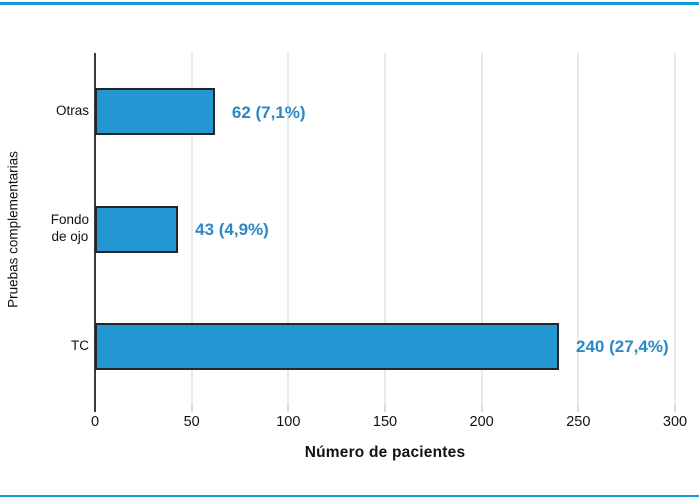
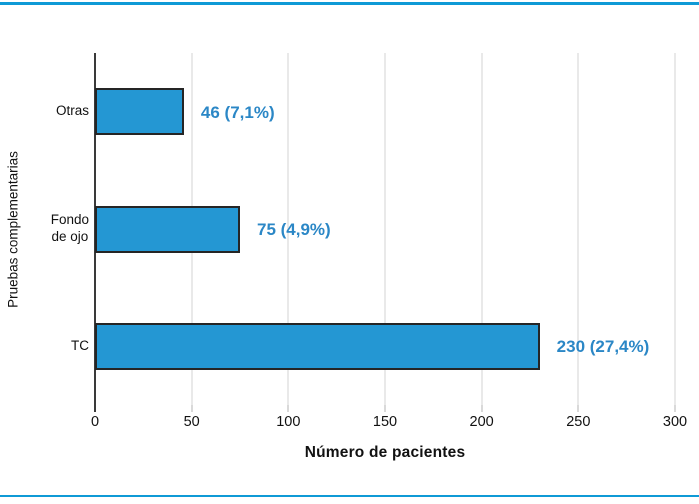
Otras: 62 -> 46
Fondo de ojo: 43 -> 75
TC: 240 -> 230
